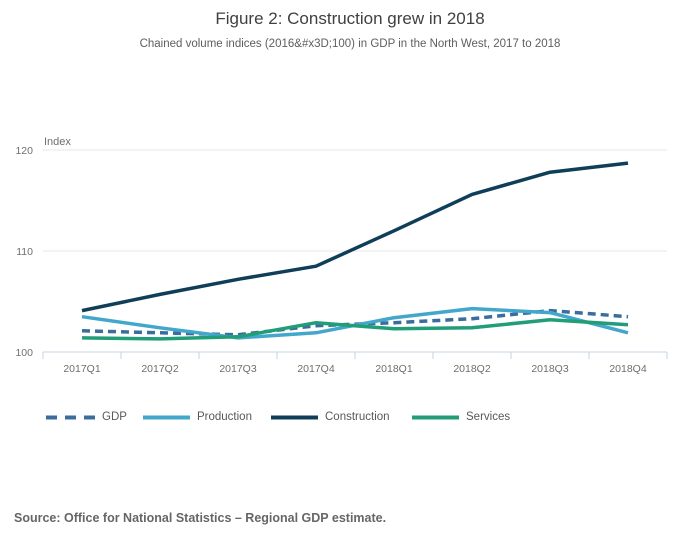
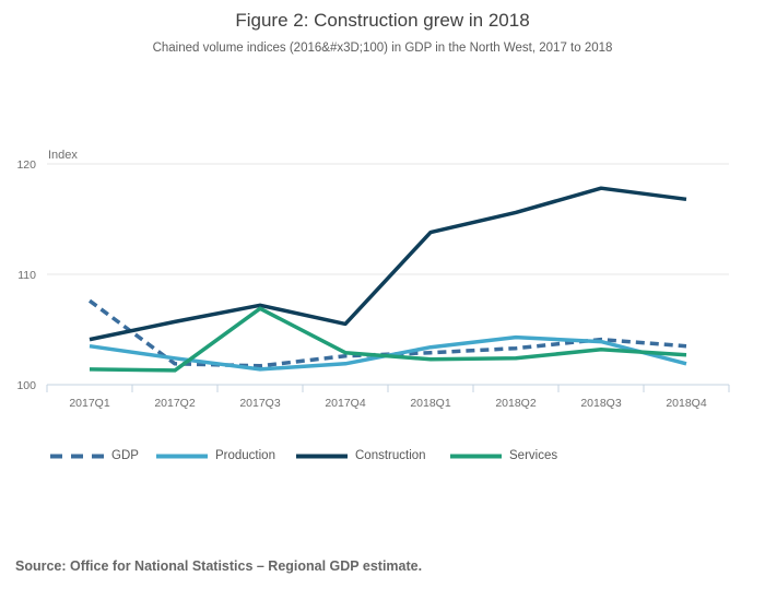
GDP/2017Q1: 102.1 -> 107.6
Services/2017Q3: 101.5 -> 106.9
Construction/2017Q4: 108.5 -> 105.5
Construction/2018Q1: 112.0 -> 113.8
Construction/2018Q4: 118.7 -> 116.8
